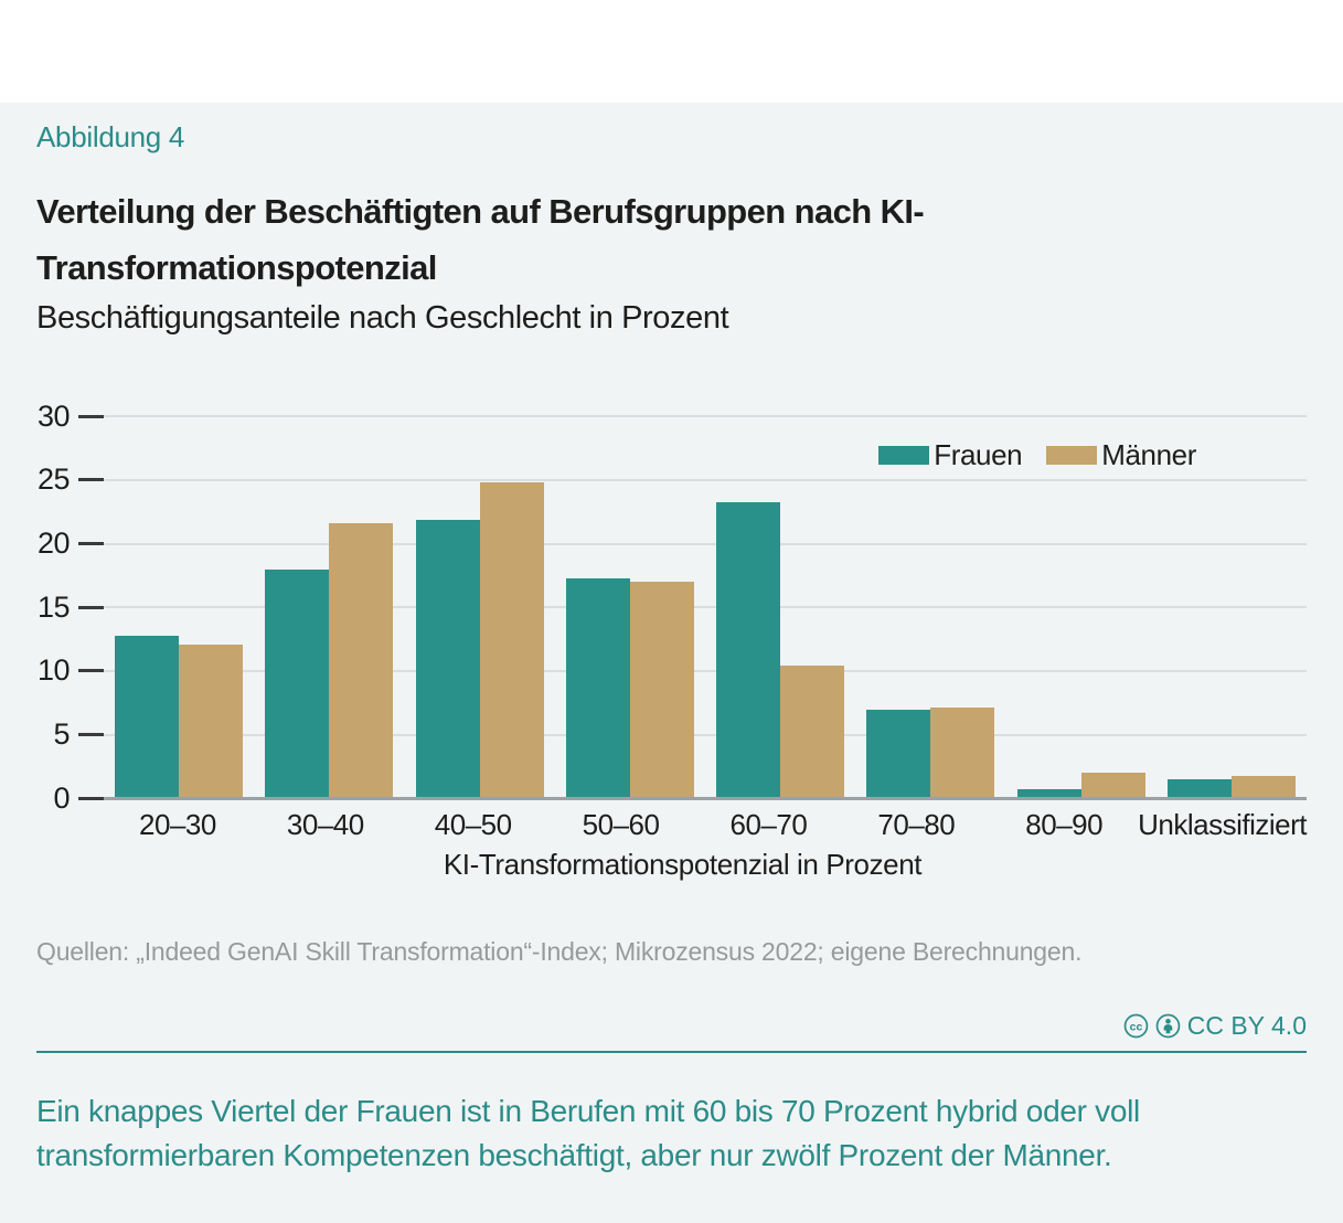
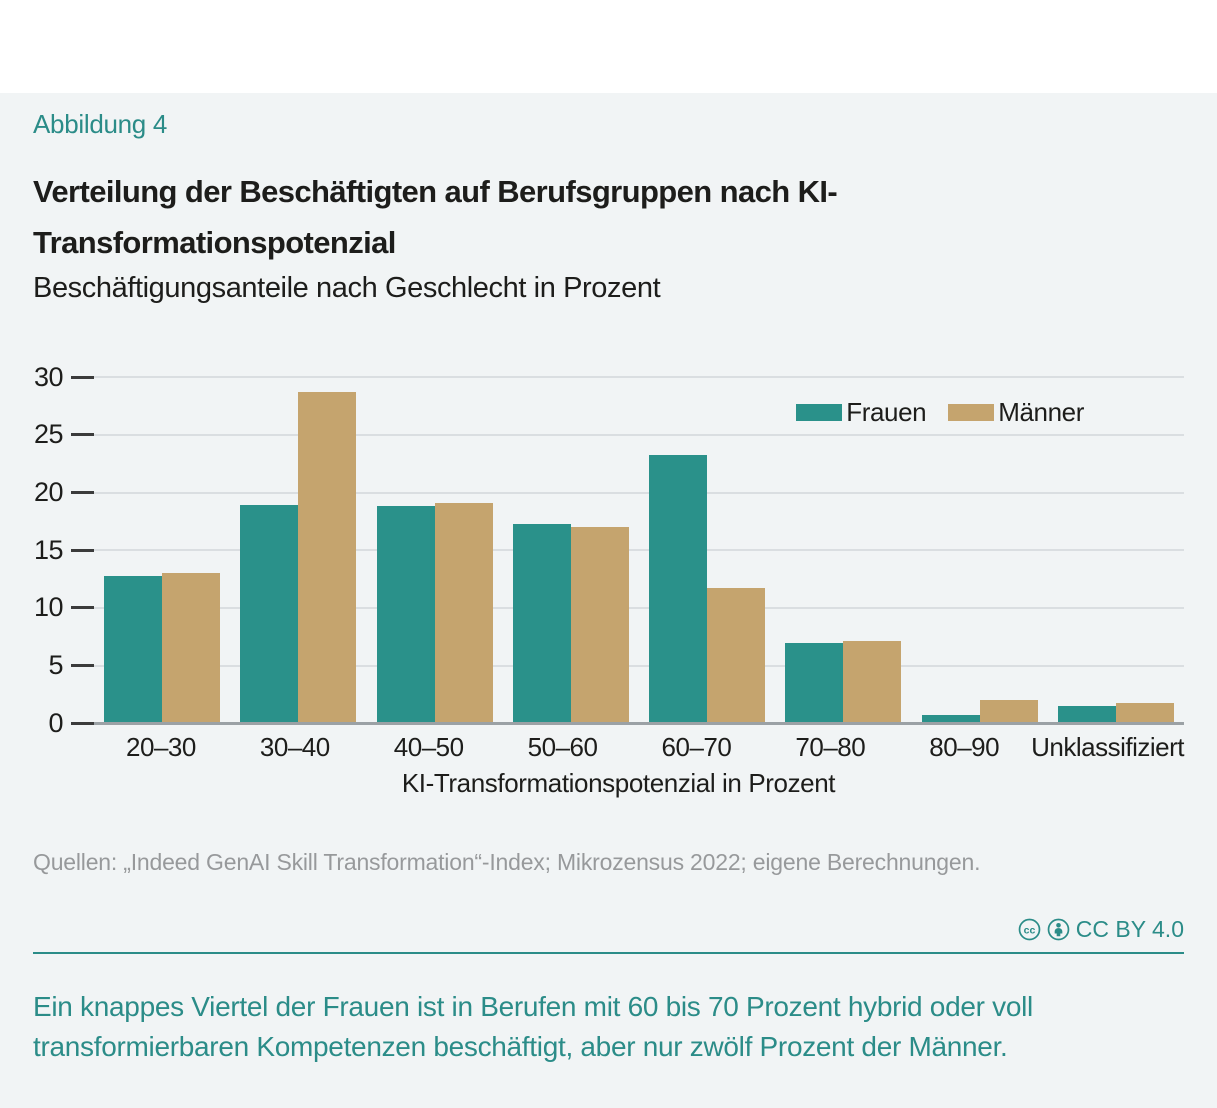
Männer/20–30: 12.1 -> 13.0
Frauen/30–40: 18.0 -> 18.9
Männer/30–40: 21.6 -> 28.7
Frauen/40–50: 21.9 -> 18.8
Männer/40–50: 24.8 -> 19.1
Männer/60–70: 10.4 -> 11.7
